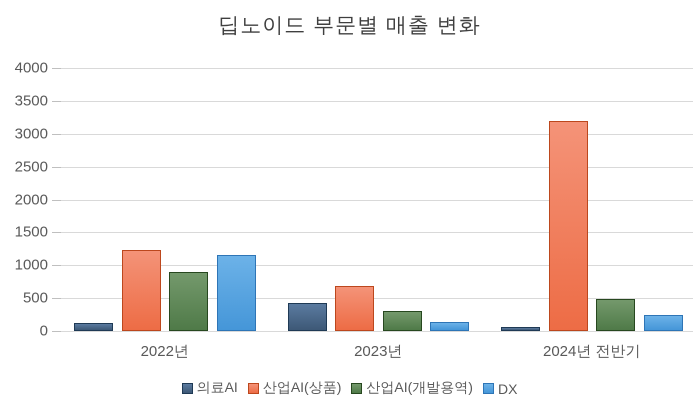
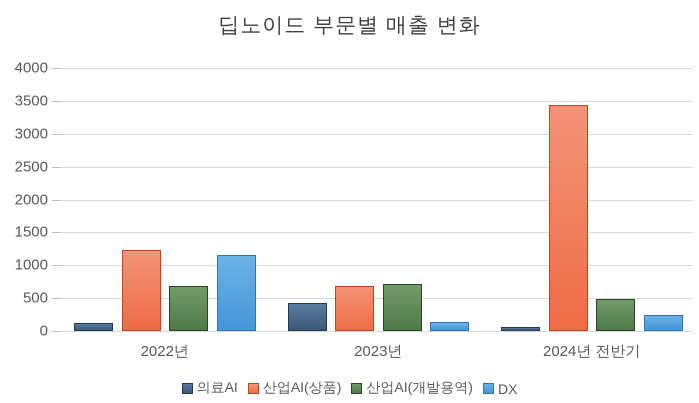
산업AI(개발용역)/2022년: 900 -> 700
산업AI(개발용역)/2023년: 300 -> 700
산업AI(상품)/2024년 전반기: 3200 -> 3400
